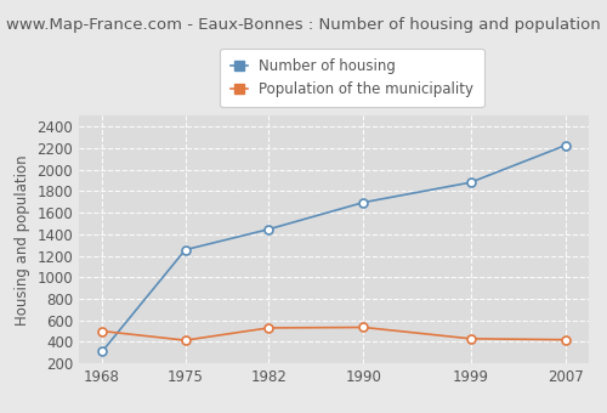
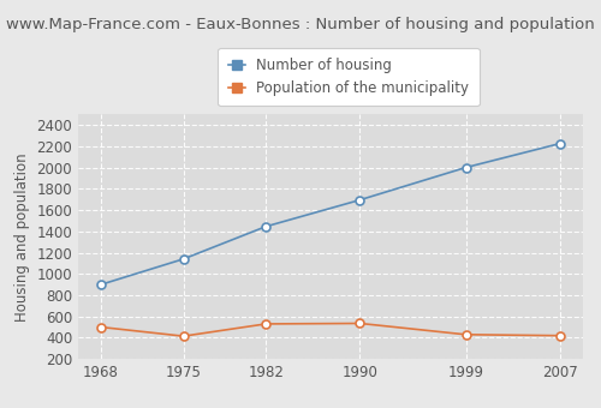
Number of housing/1968: 310 -> 900
Number of housing/1975: 1260 -> 1140
Number of housing/1999: 1880 -> 2000
